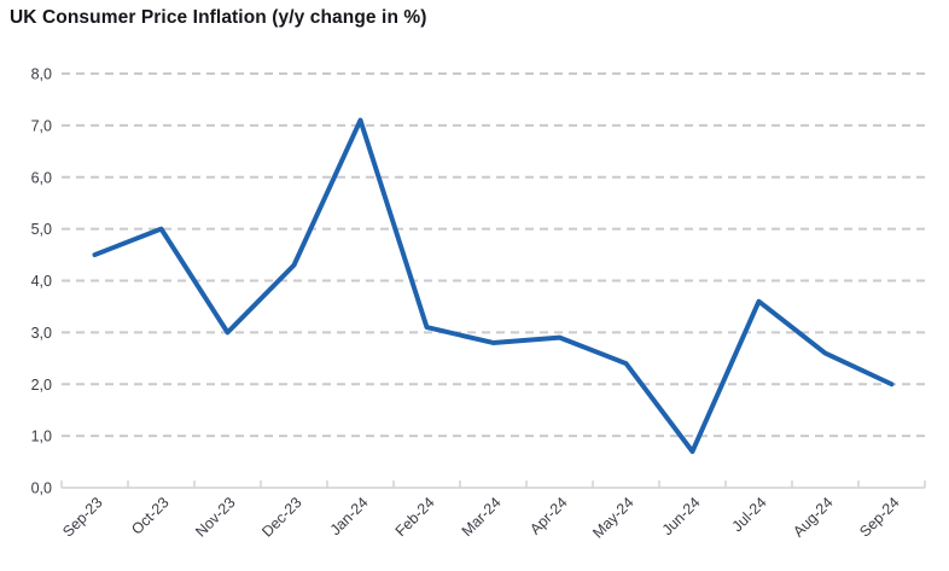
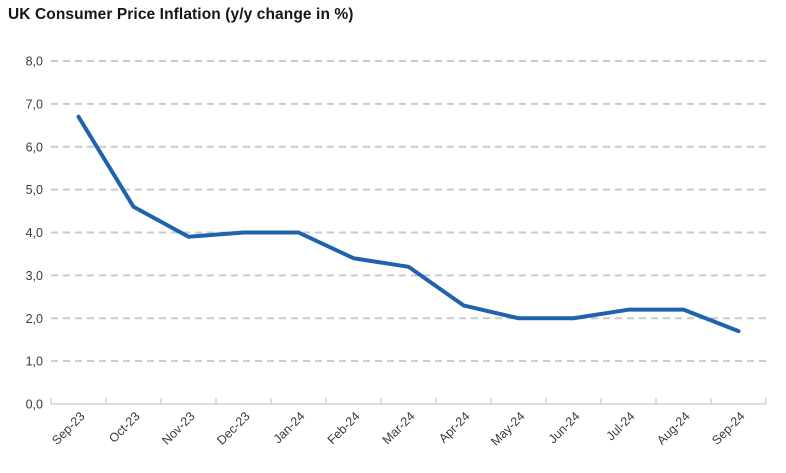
Sep-23: 4,5 -> 6,7
Oct-23: 5,0 -> 4,6
Nov-23: 3,0 -> 3,9
Dec-23: 4,3 -> 4,0
Jan-24: 7,1 -> 4,0
Feb-24: 3,1 -> 3,4
Mar-24: 2,8 -> 3,2
Apr-24: 2,9 -> 2,3
May-24: 2,4 -> 2,0
Jun-24: 0,7 -> 2,0
Jul-24: 3,6 -> 2,2
Aug-24: 2,6 -> 2,2
Sep-24: 2,0 -> 1,7
